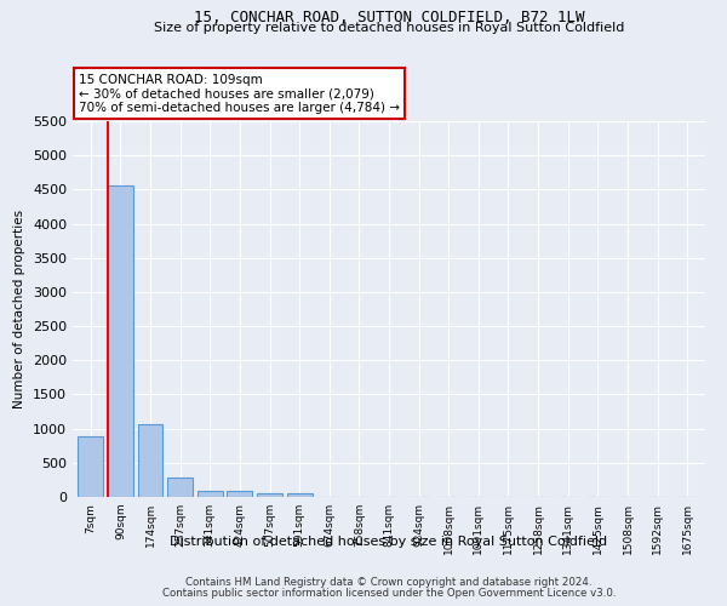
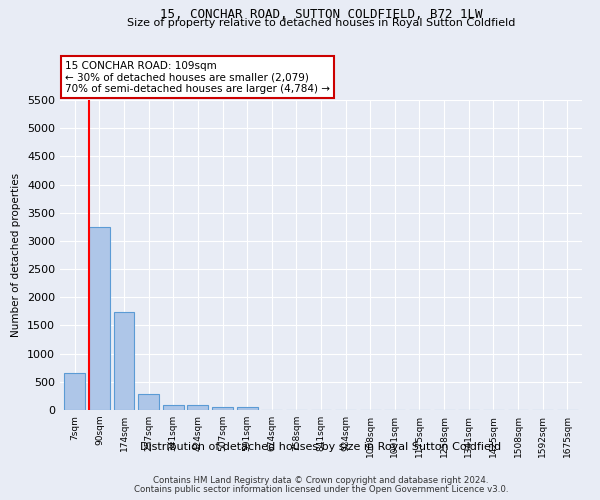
7sqm: 880 -> 660
90sqm: 4560 -> 3240
174sqm: 1060 -> 1740
